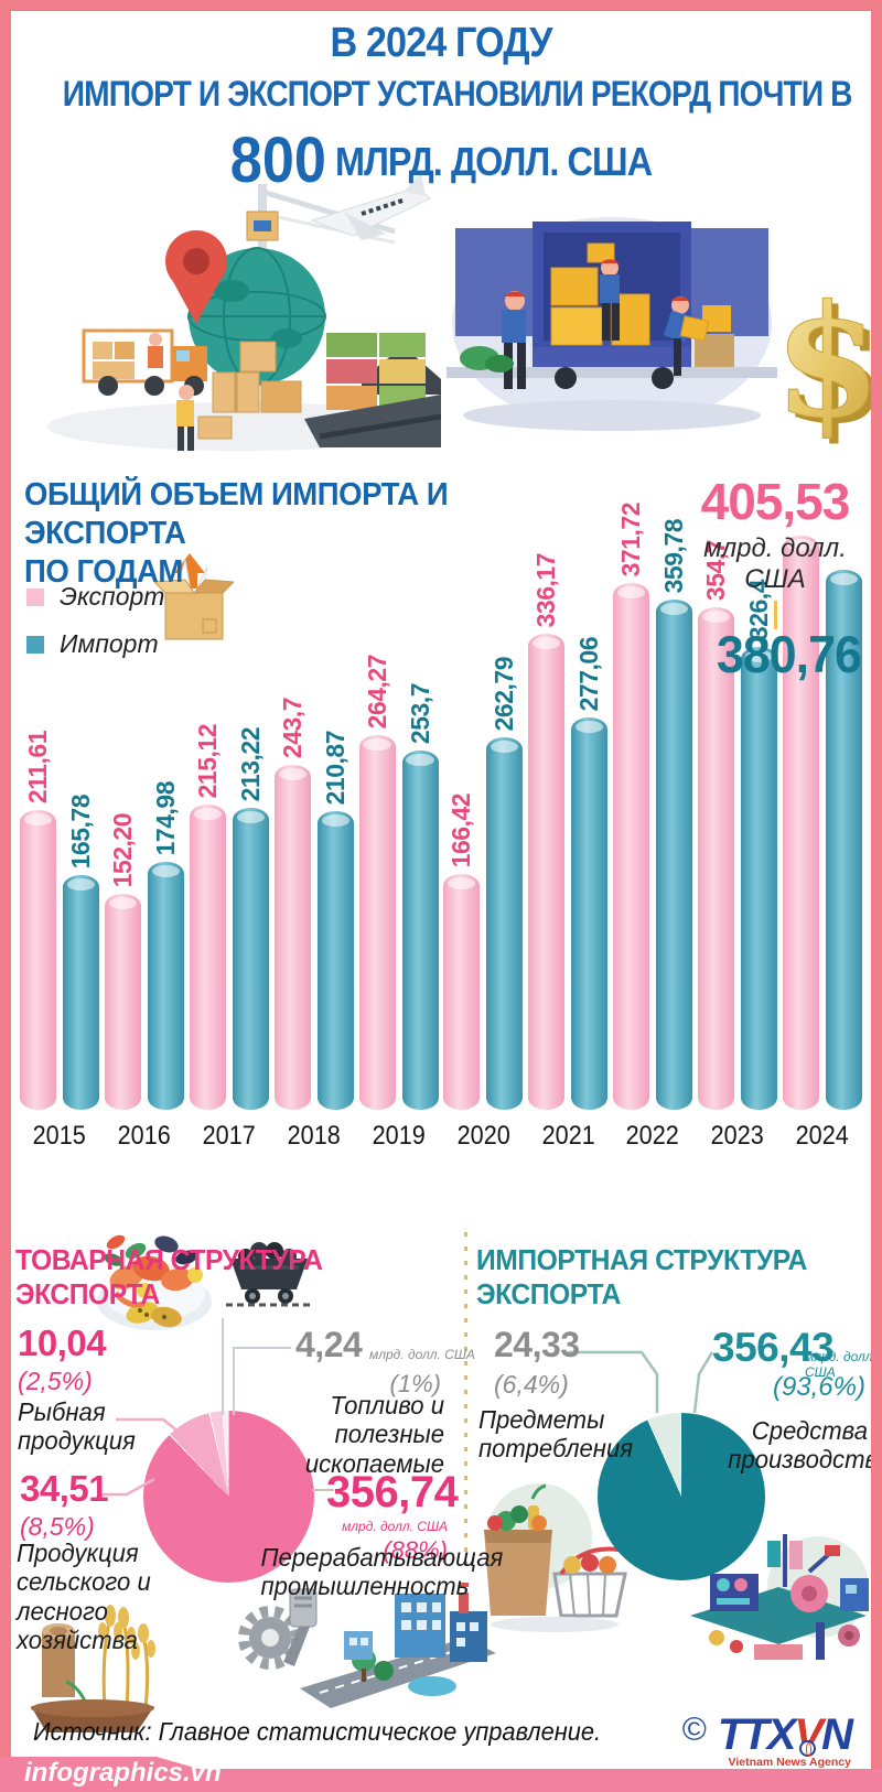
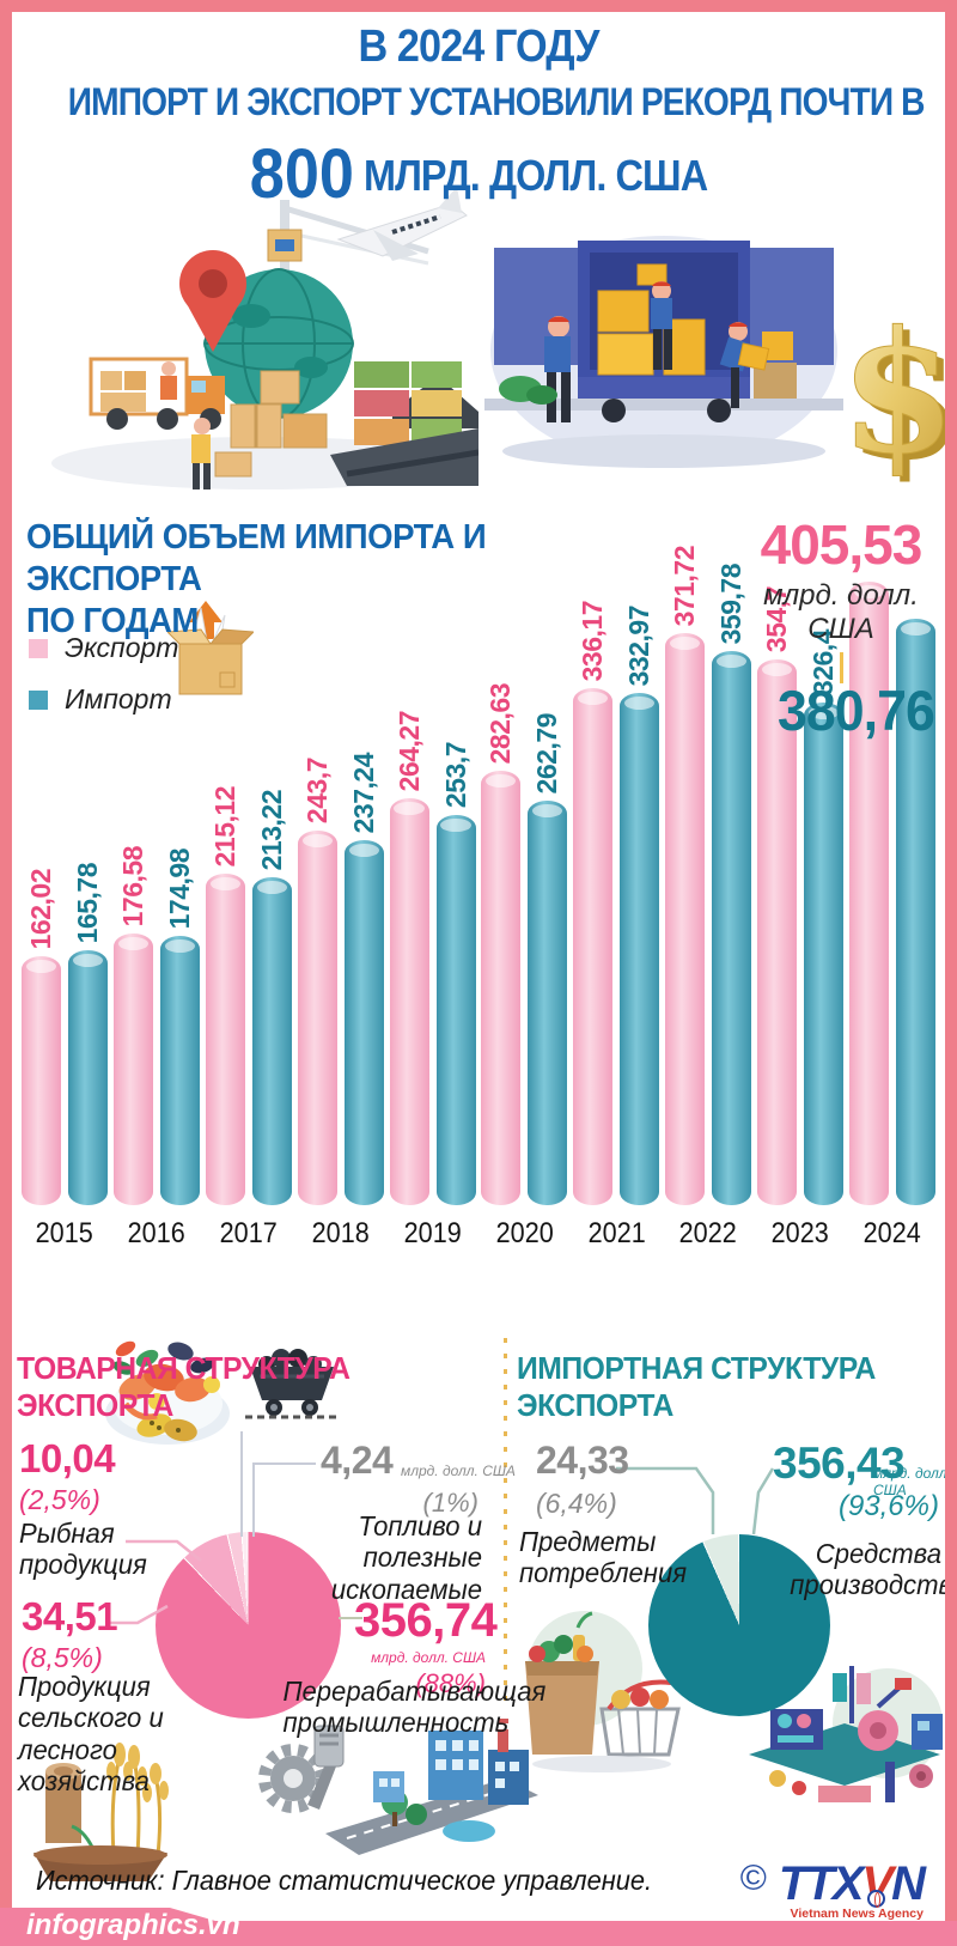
ОБЩИЙ ОБЪЕМ ИМПОРТА И ЭКСПОРТА ПО ГОДАМ/Экспорт/2015: 211,61 -> 162,02
ОБЩИЙ ОБЪЕМ ИМПОРТА И ЭКСПОРТА ПО ГОДАМ/Экспорт/2016: 152,20 -> 176,58
ОБЩИЙ ОБЪЕМ ИМПОРТА И ЭКСПОРТА ПО ГОДАМ/Импорт/2018: 210,87 -> 237,24
ОБЩИЙ ОБЪЕМ ИМПОРТА И ЭКСПОРТА ПО ГОДАМ/Экспорт/2020: 166,42 -> 282,63
ОБЩИЙ ОБЪЕМ ИМПОРТА И ЭКСПОРТА ПО ГОДАМ/Импорт/2021: 277,06 -> 332,97
